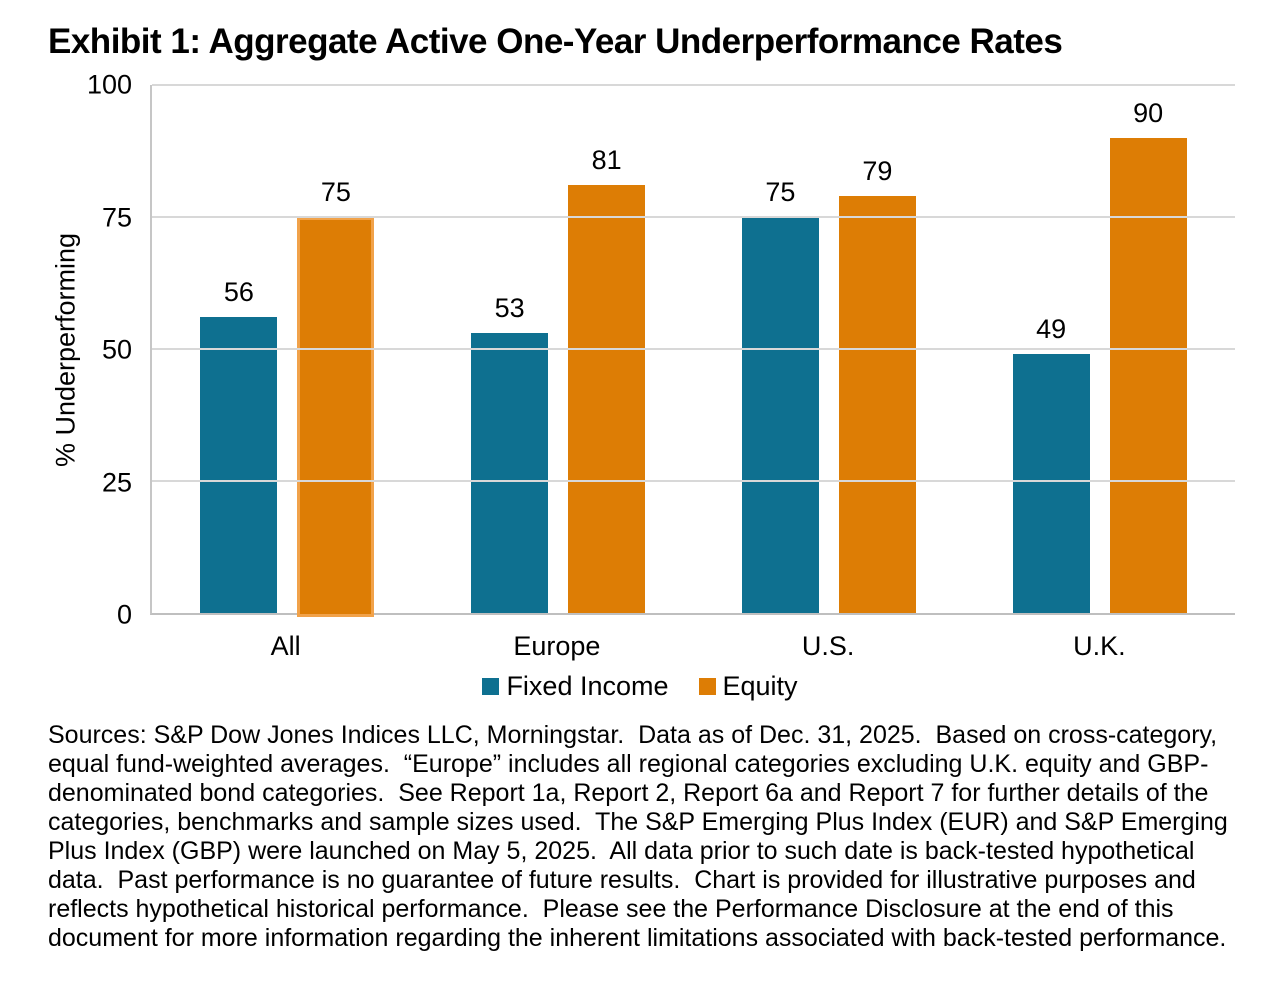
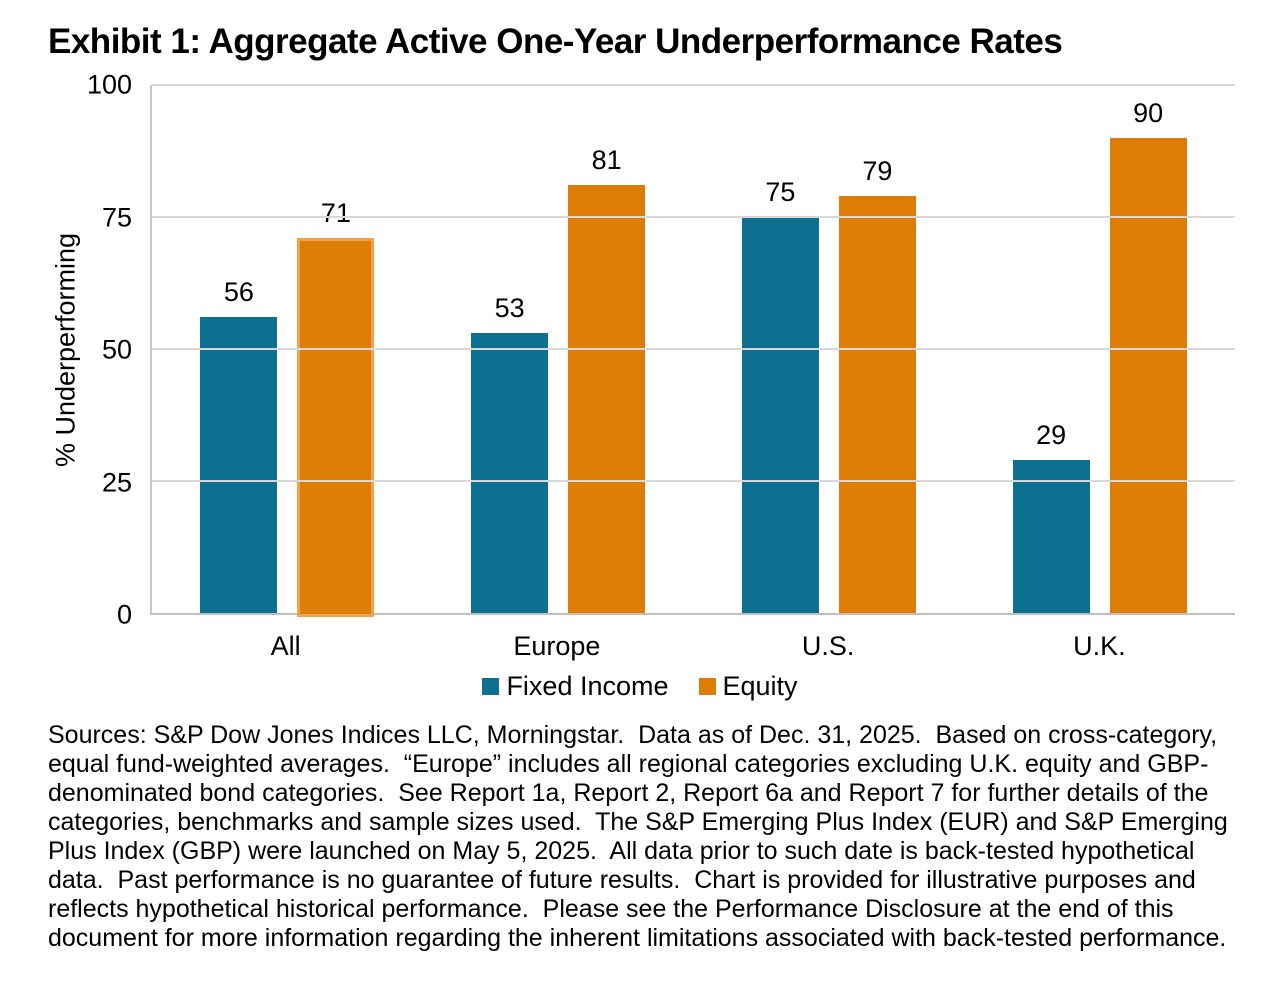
Equity/All: 75 -> 71
Fixed Income/U.K.: 49 -> 29
